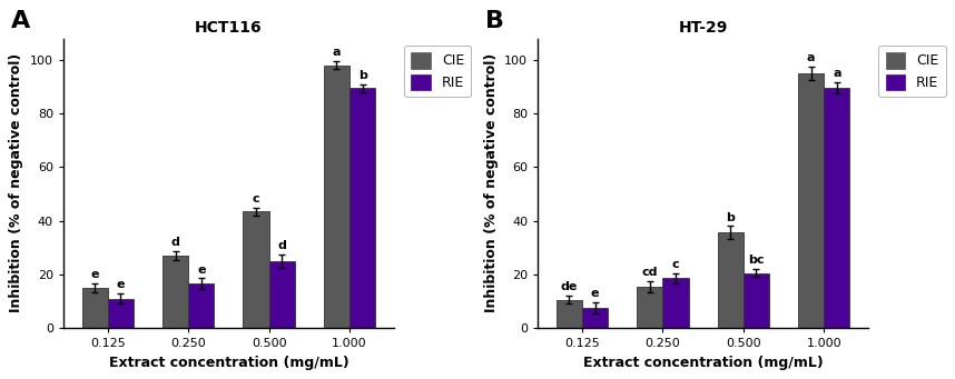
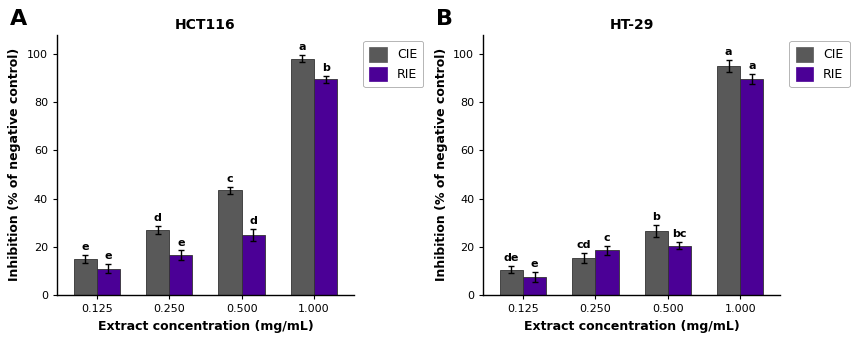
HT-29/CIE/0.500: 35.5 -> 26.5
